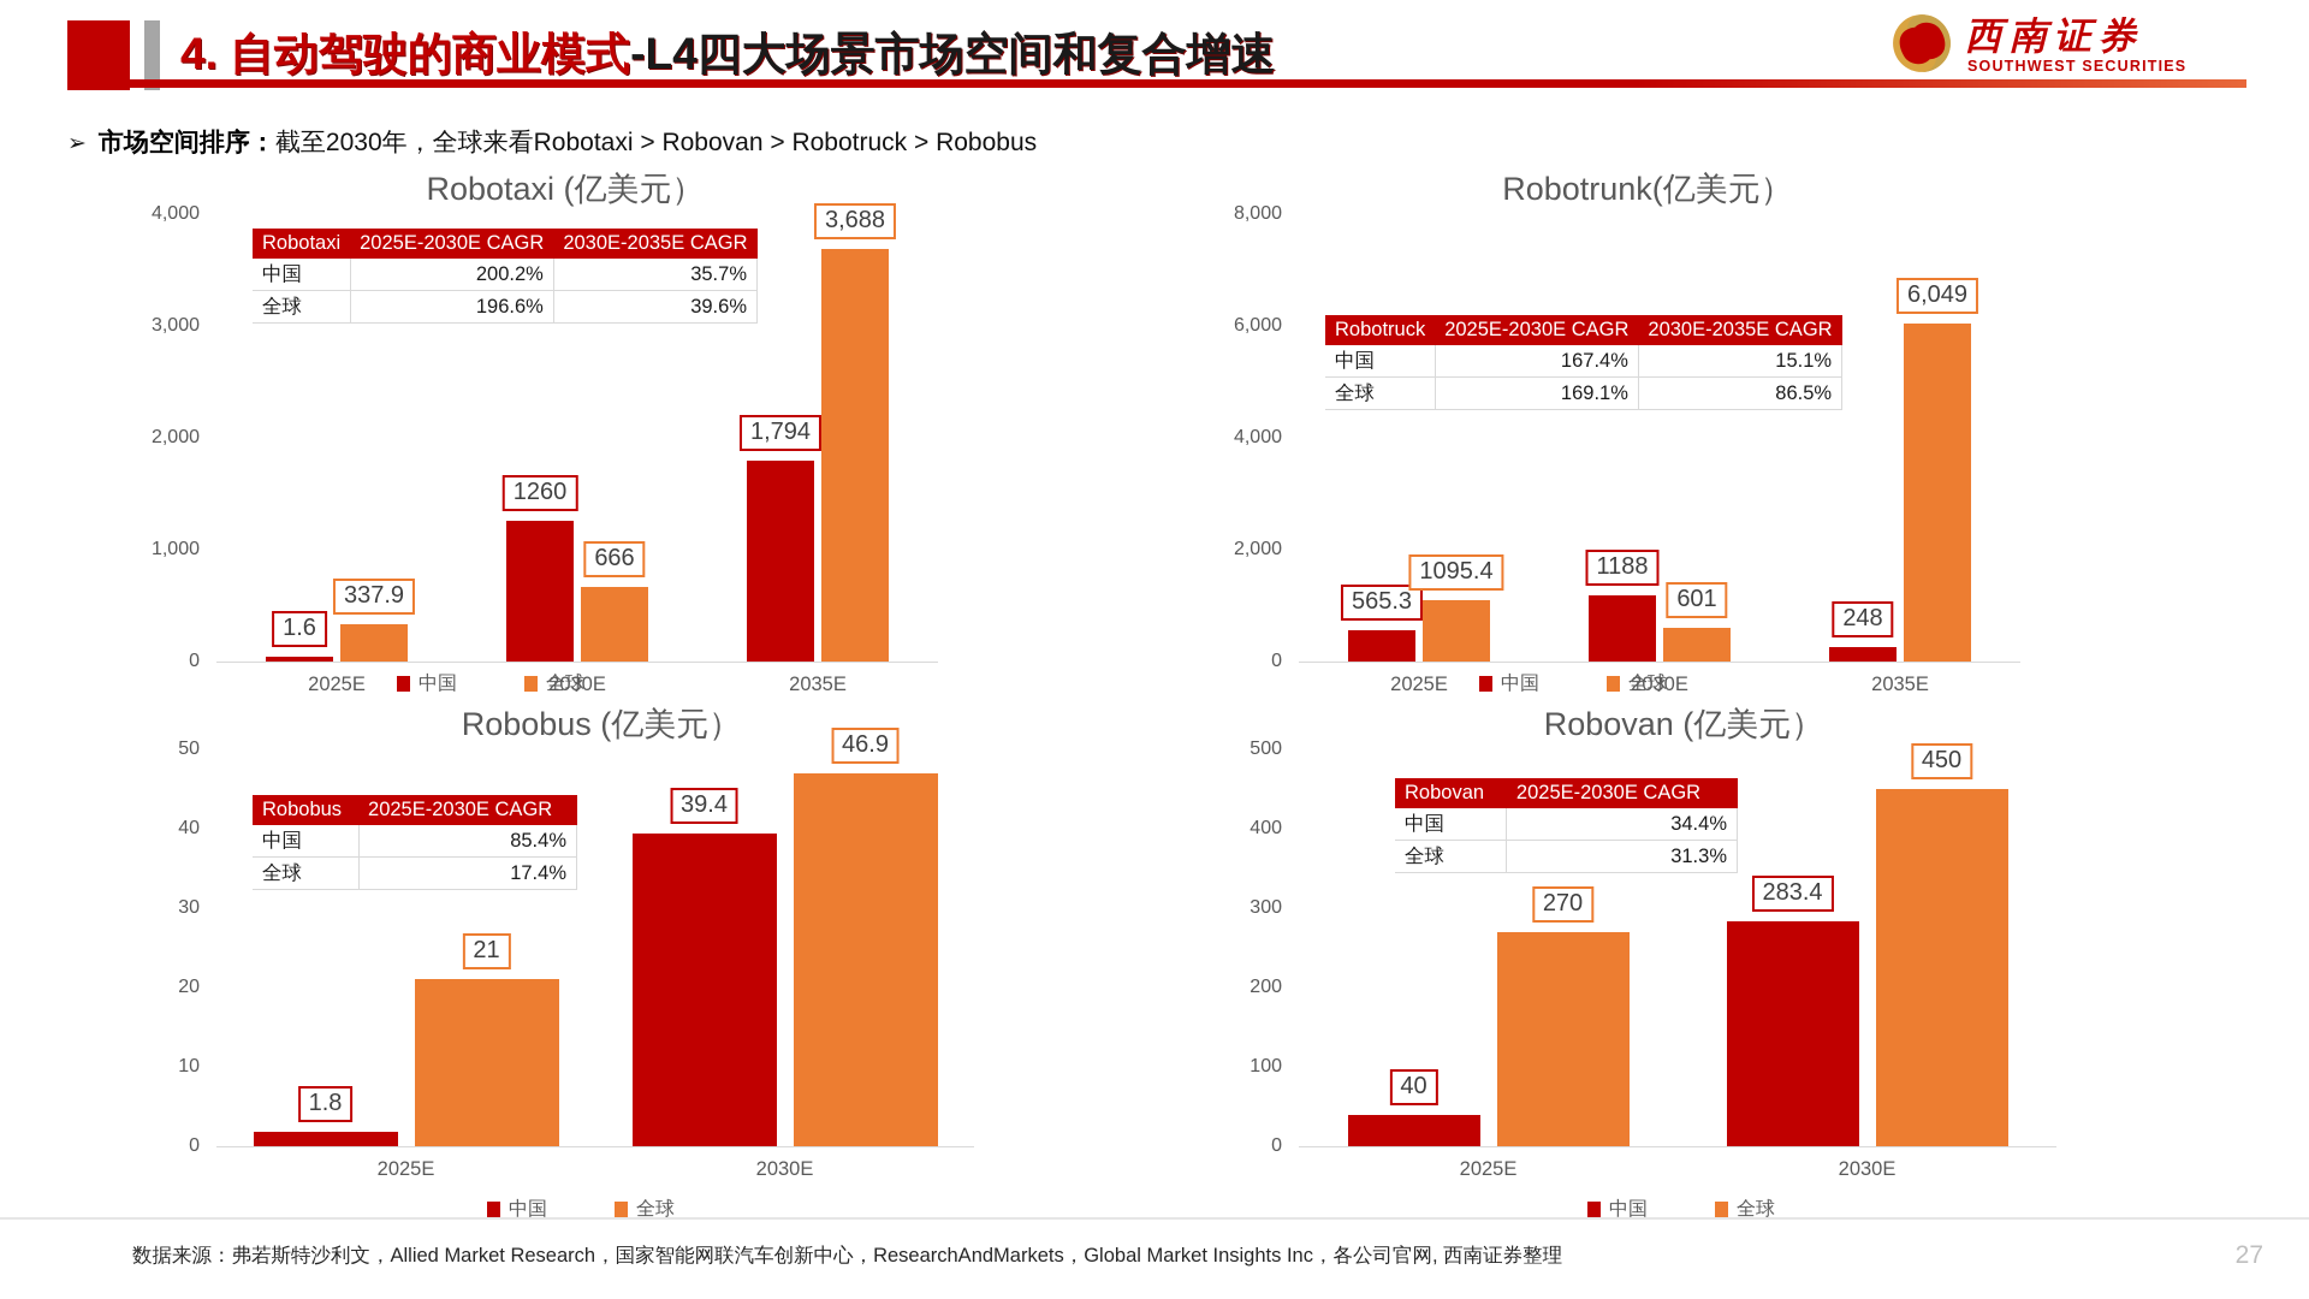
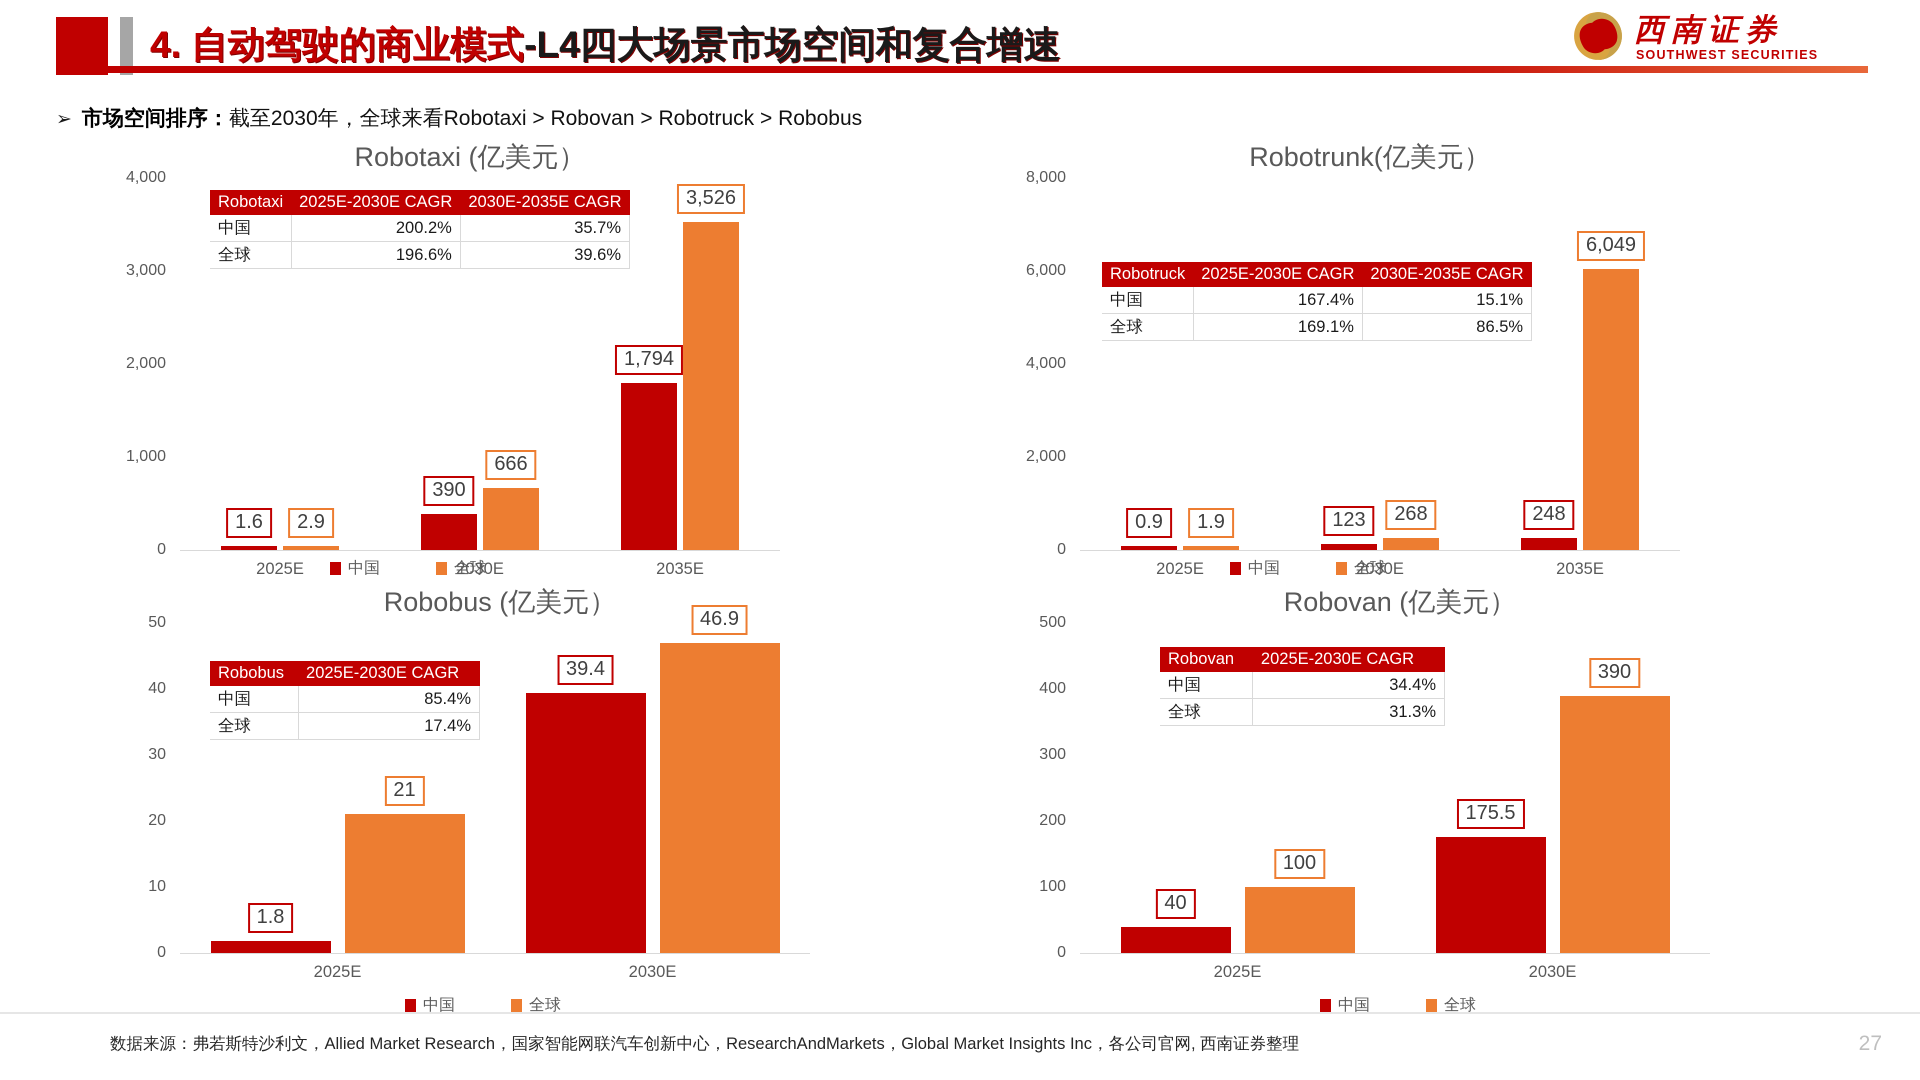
Robotaxi (亿美元）/全球/2025E: 337.9 -> 2.9
Robotaxi (亿美元）/中国/2030E: 1260 -> 390
Robotaxi (亿美元）/全球/2035E: 3,688 -> 3,526
Robotrunk(亿美元）/中国/2025E: 565.3 -> 0.9
Robotrunk(亿美元）/全球/2025E: 1095.4 -> 1.9
Robotrunk(亿美元）/中国/2030E: 1188 -> 123
Robotrunk(亿美元）/全球/2030E: 601 -> 268
Robovan (亿美元）/全球/2025E: 270 -> 100
Robovan (亿美元）/中国/2030E: 283.4 -> 175.5
Robovan (亿美元）/全球/2030E: 450 -> 390
